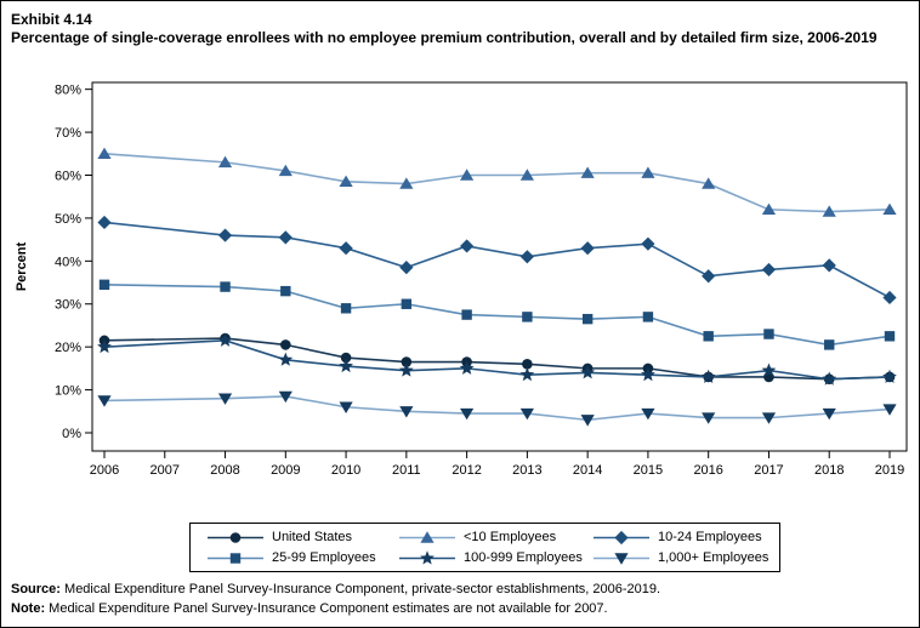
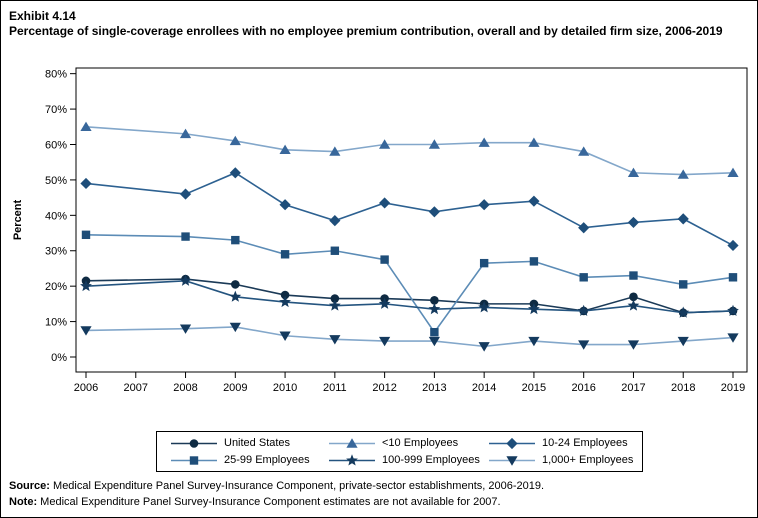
10-24 Employees/2009: 46% -> 52%
25-99 Employees/2013: 27% -> 7%
United States/2017: 13% -> 17%
